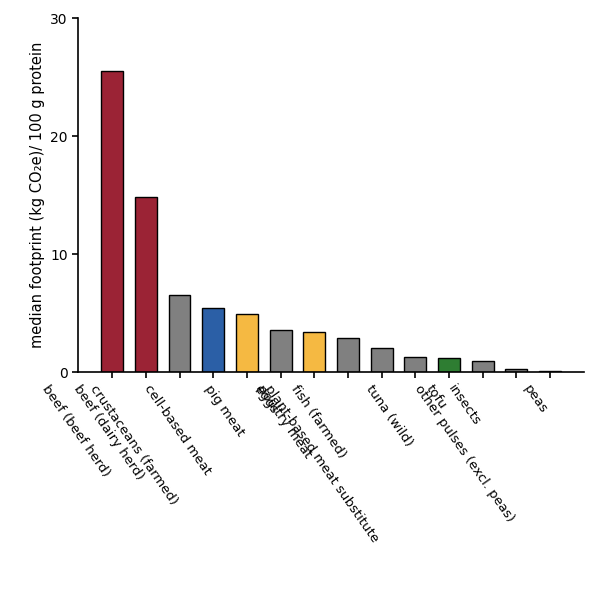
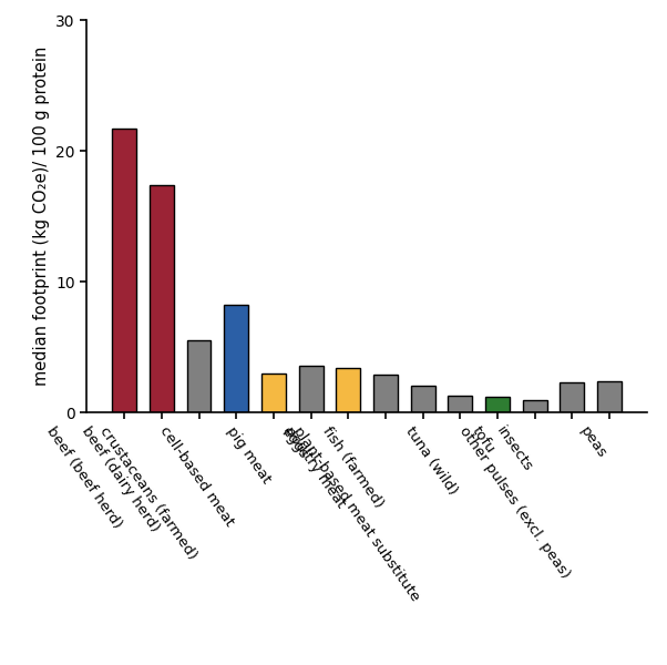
beef (beef herd): 25.5 -> 21.7
beef (dairy herd): 14.8 -> 17.4
crustaceans (farmed): 6.5 -> 5.5
cell-based meat: 5.4 -> 8.2
pig meat: 4.9 -> 3.0
other pulses (excl. peas): 0.2 -> 2.3
peas: 0.1 -> 2.4
